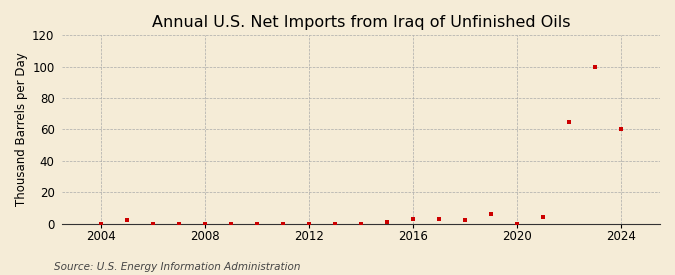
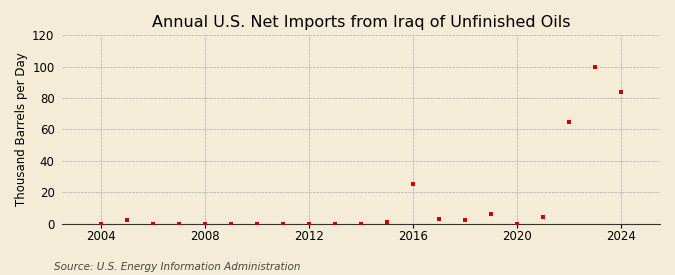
2016: 3 -> 25
2024: 60 -> 84
